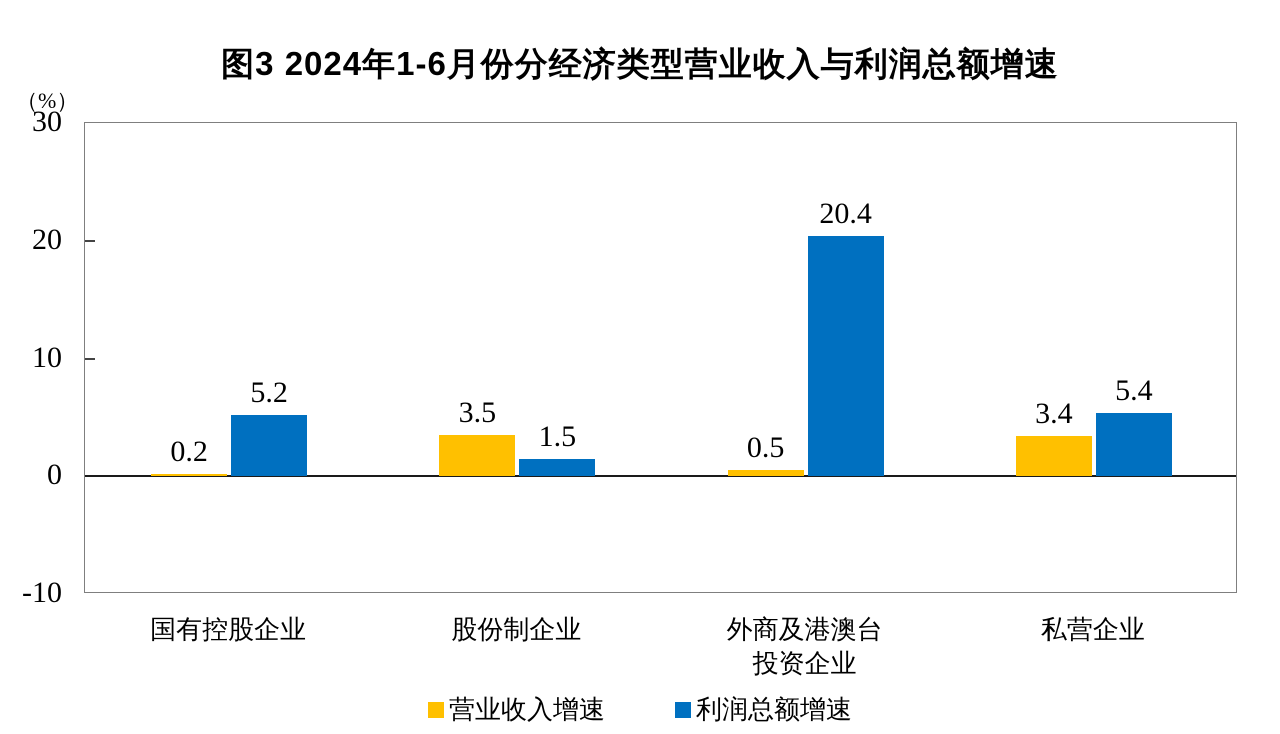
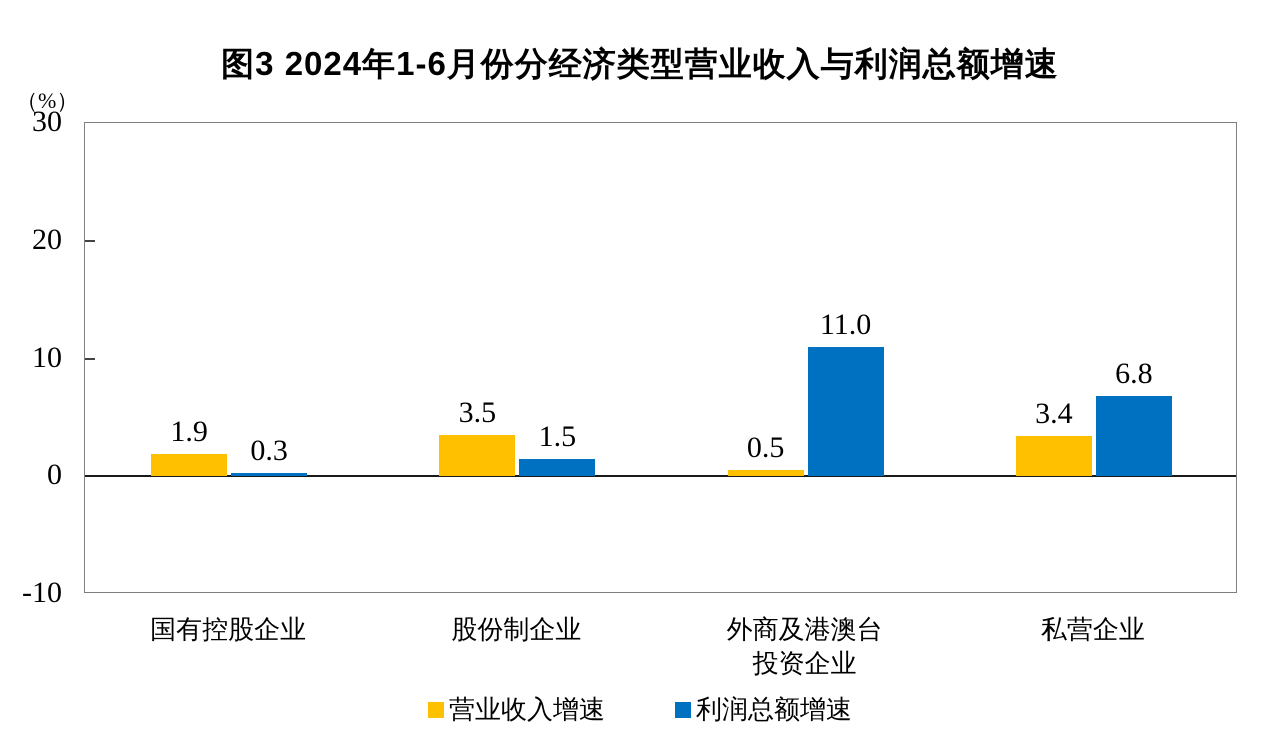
营业收入增速/国有控股企业: 0.2 -> 1.9
利润总额增速/国有控股企业: 5.2 -> 0.3
利润总额增速/外商及港澳台 投资企业: 20.4 -> 11.0
利润总额增速/私营企业: 5.4 -> 6.8
